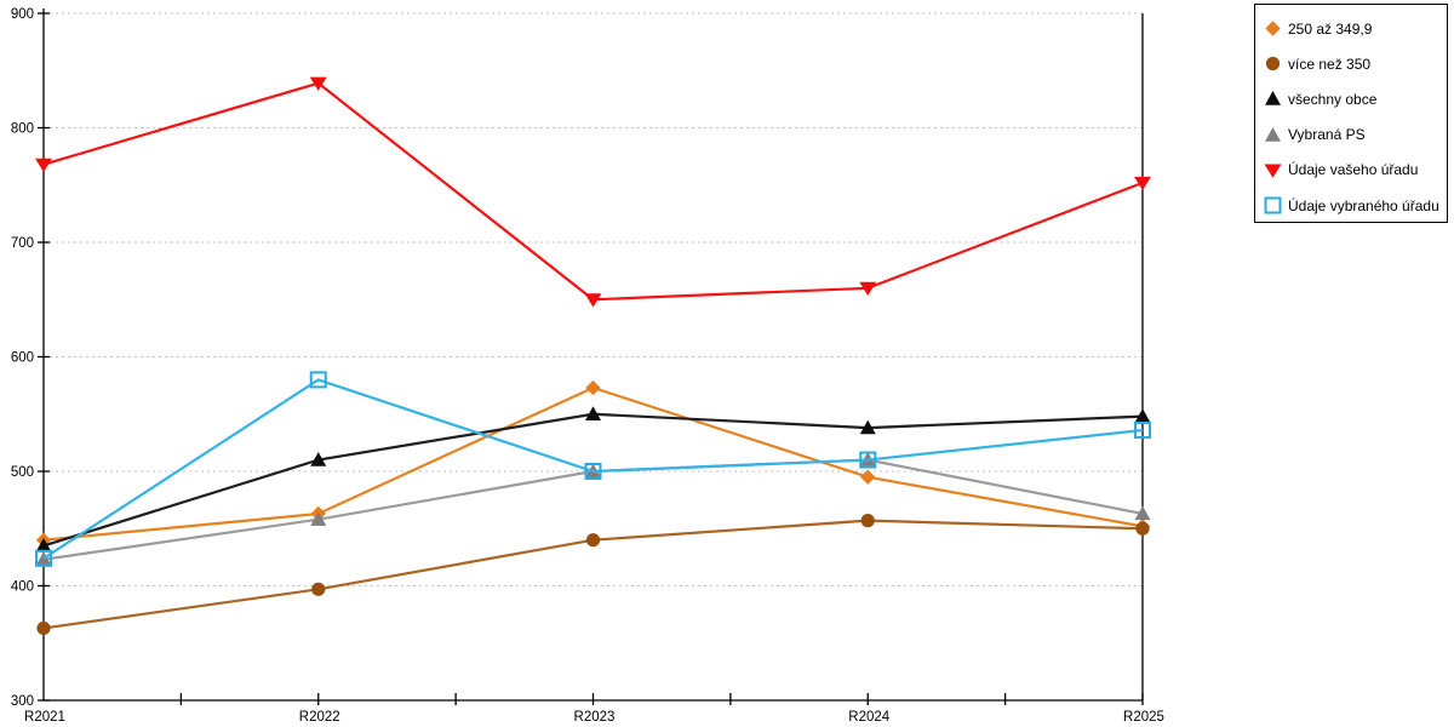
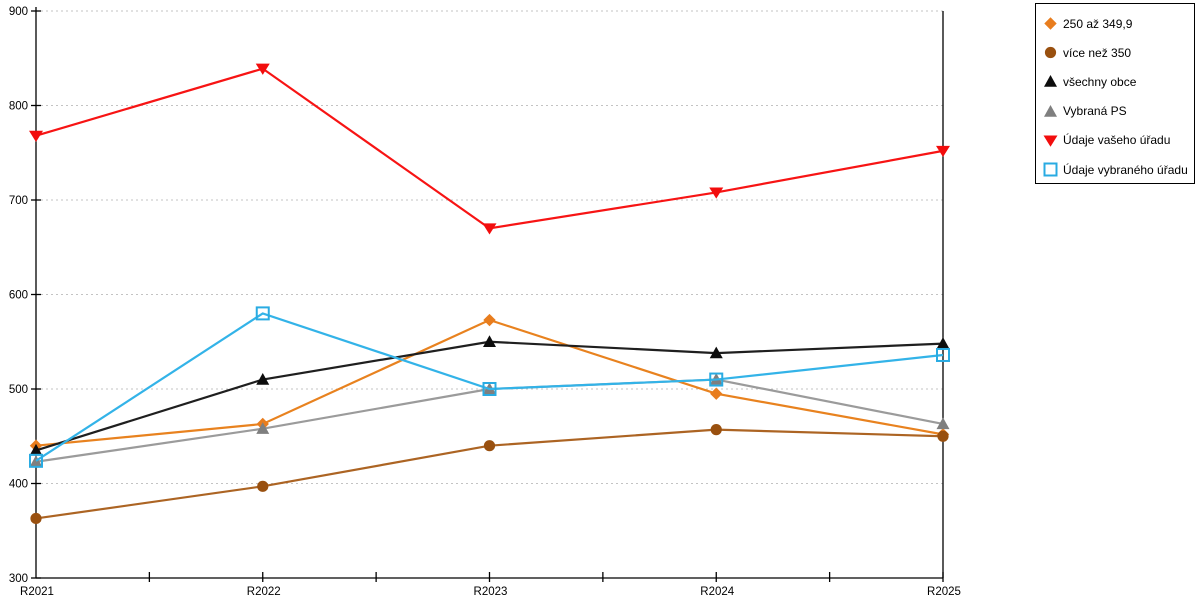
Údaje vašeho úřadu/R2023: 650 -> 670
Údaje vašeho úřadu/R2024: 660 -> 710
